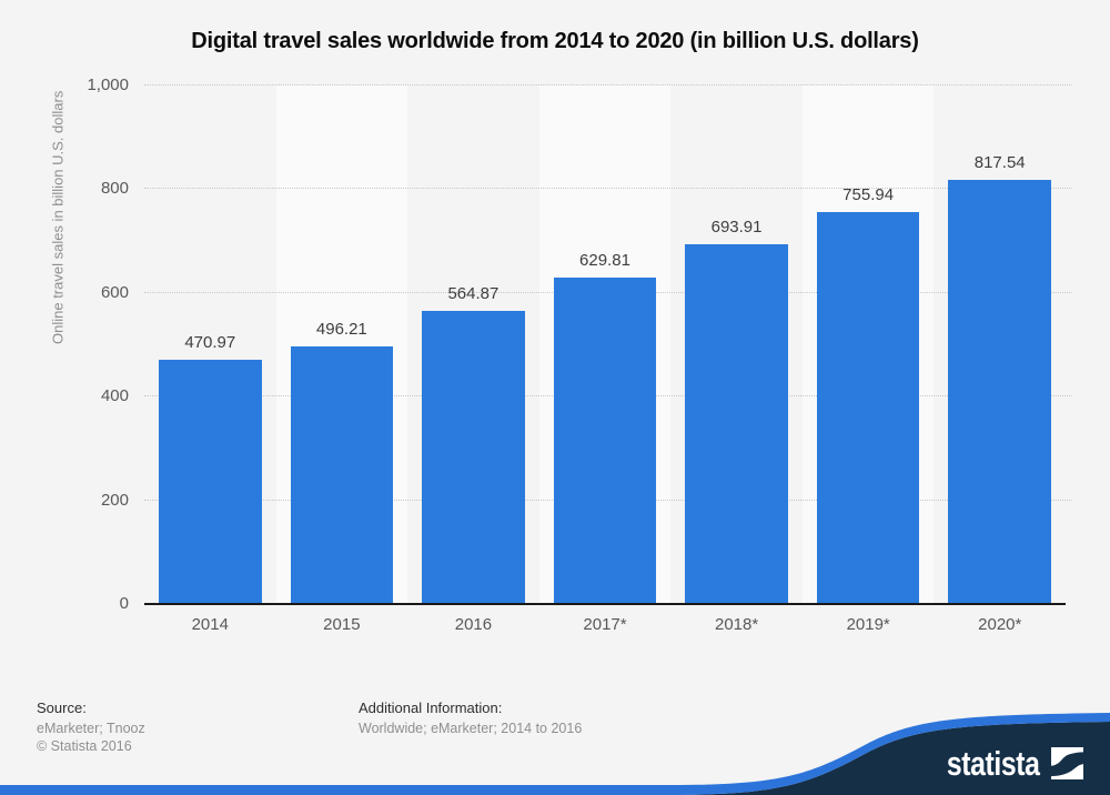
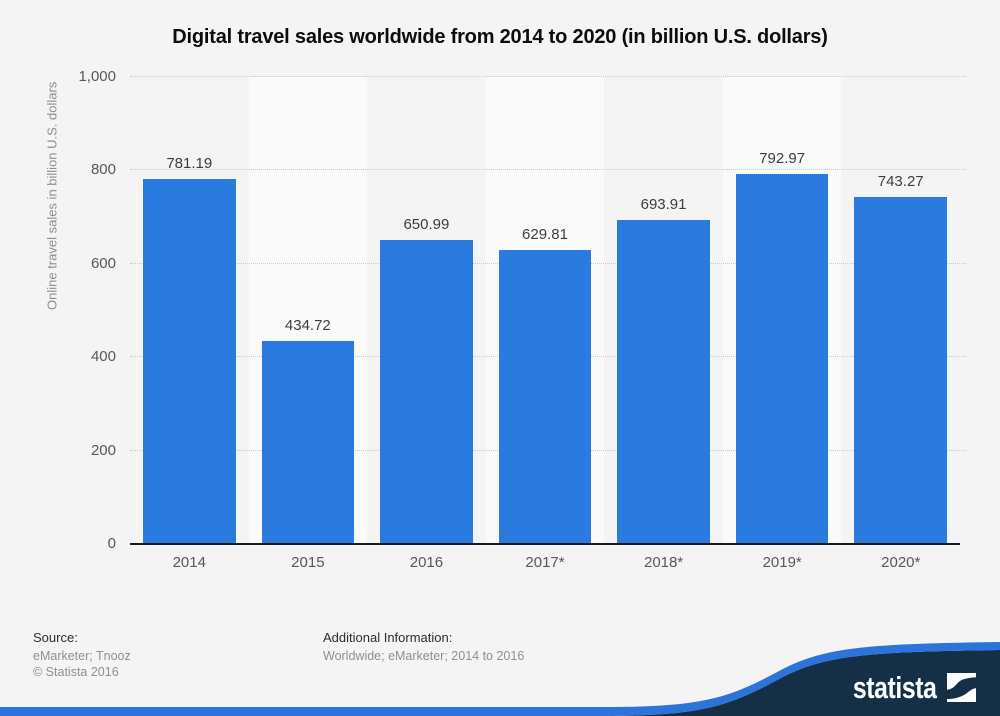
2014: 470.97 -> 781.19
2015: 496.21 -> 434.72
2016: 564.87 -> 650.99
2019*: 755.94 -> 792.97
2020*: 817.54 -> 743.27
